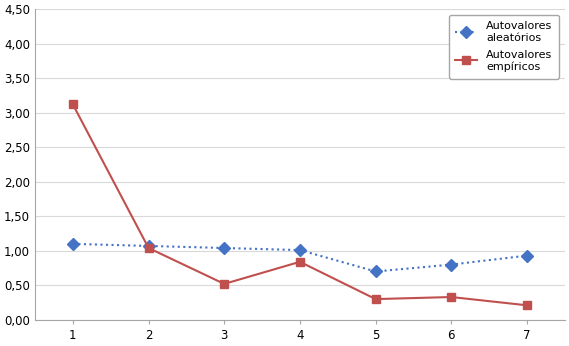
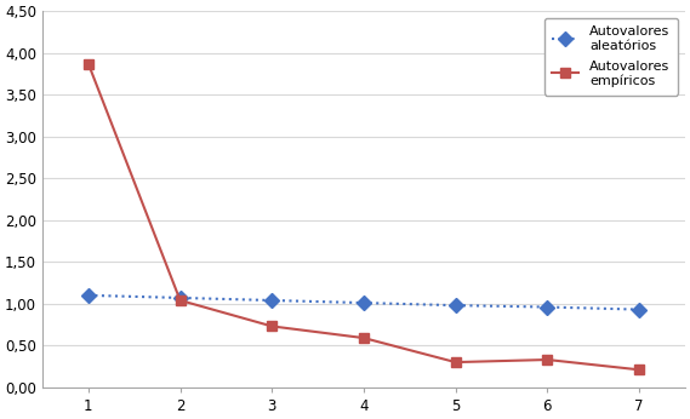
Autovalores empíricos/1: 3,12 -> 3,87
Autovalores empíricos/3: 0,52 -> 0,73
Autovalores empíricos/4: 0,84 -> 0,59
Autovalores aleatórios/5: 0,70 -> 0,98
Autovalores aleatórios/6: 0,80 -> 0,96
